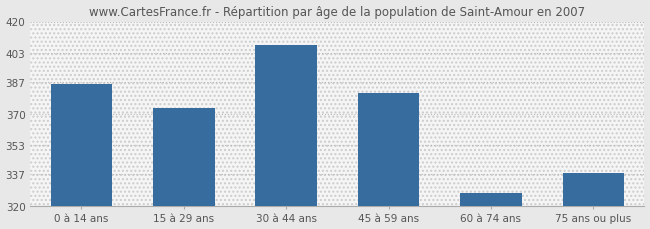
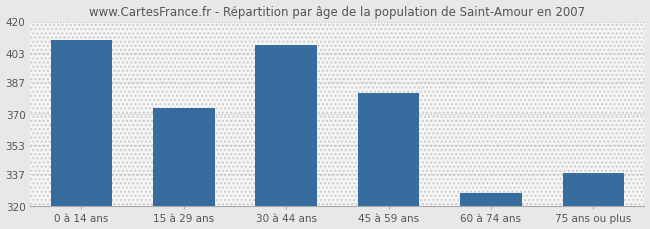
0 à 14 ans: 386 -> 410
